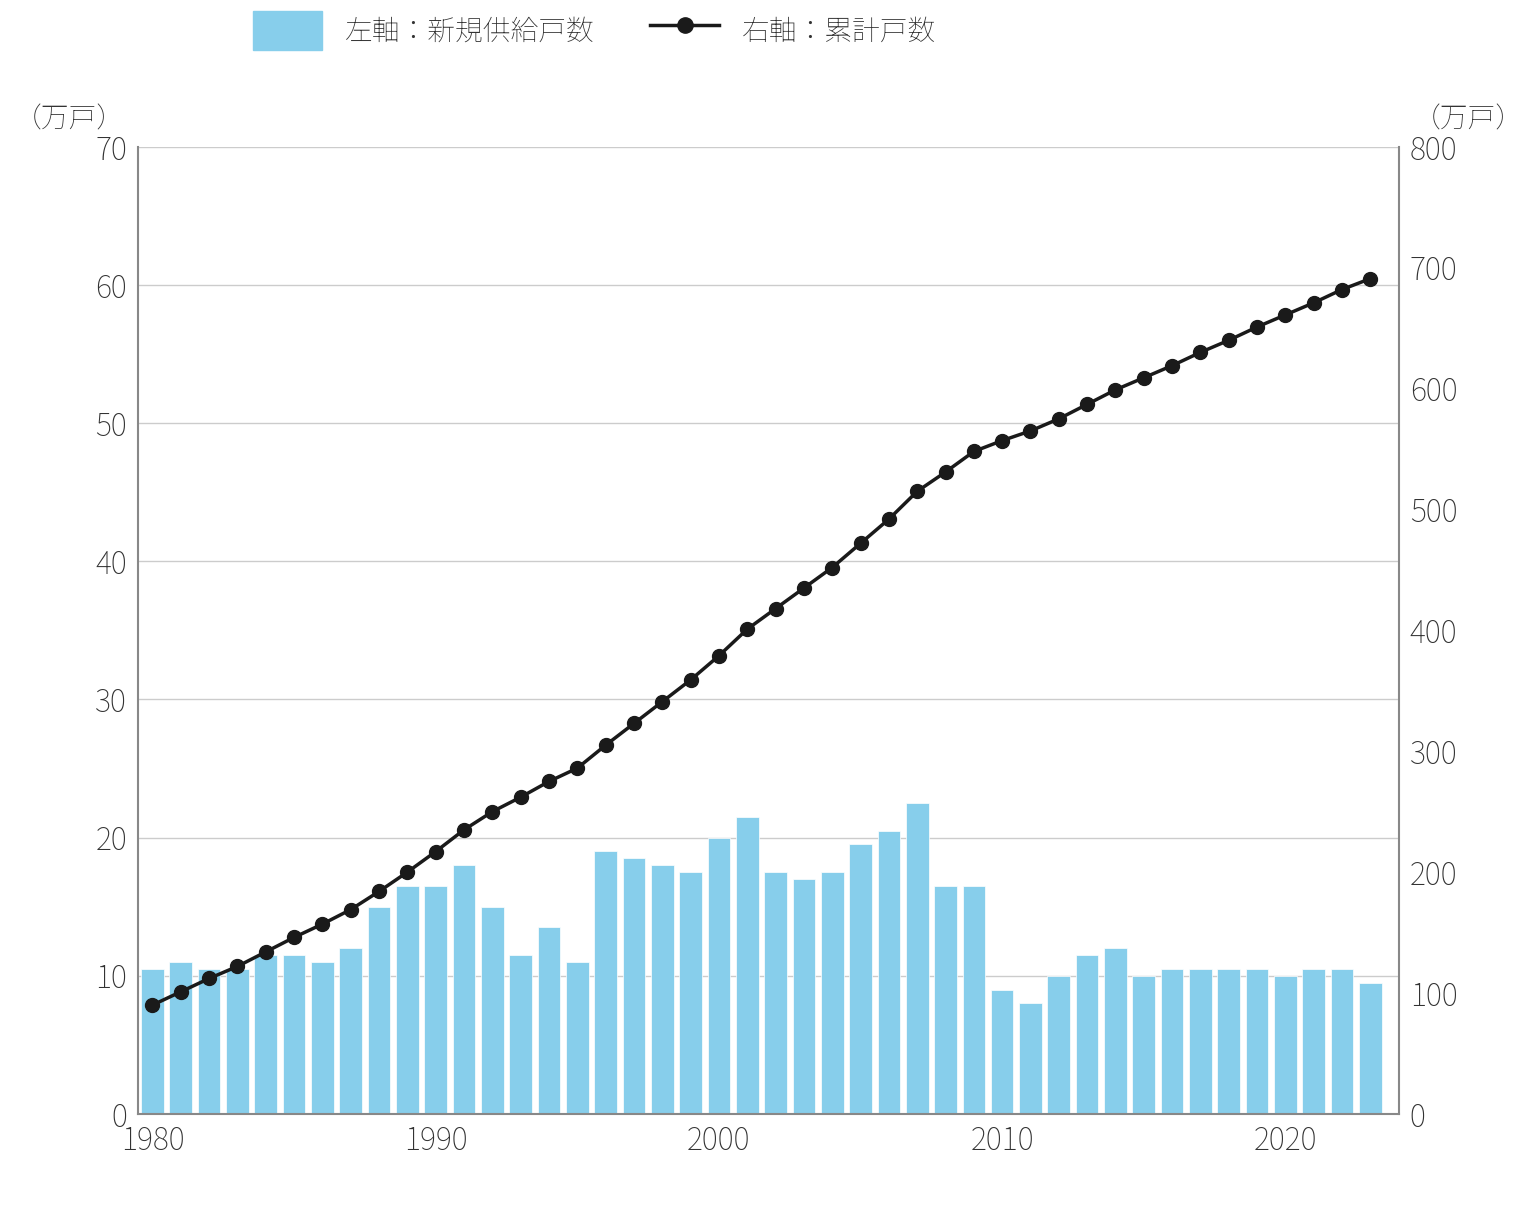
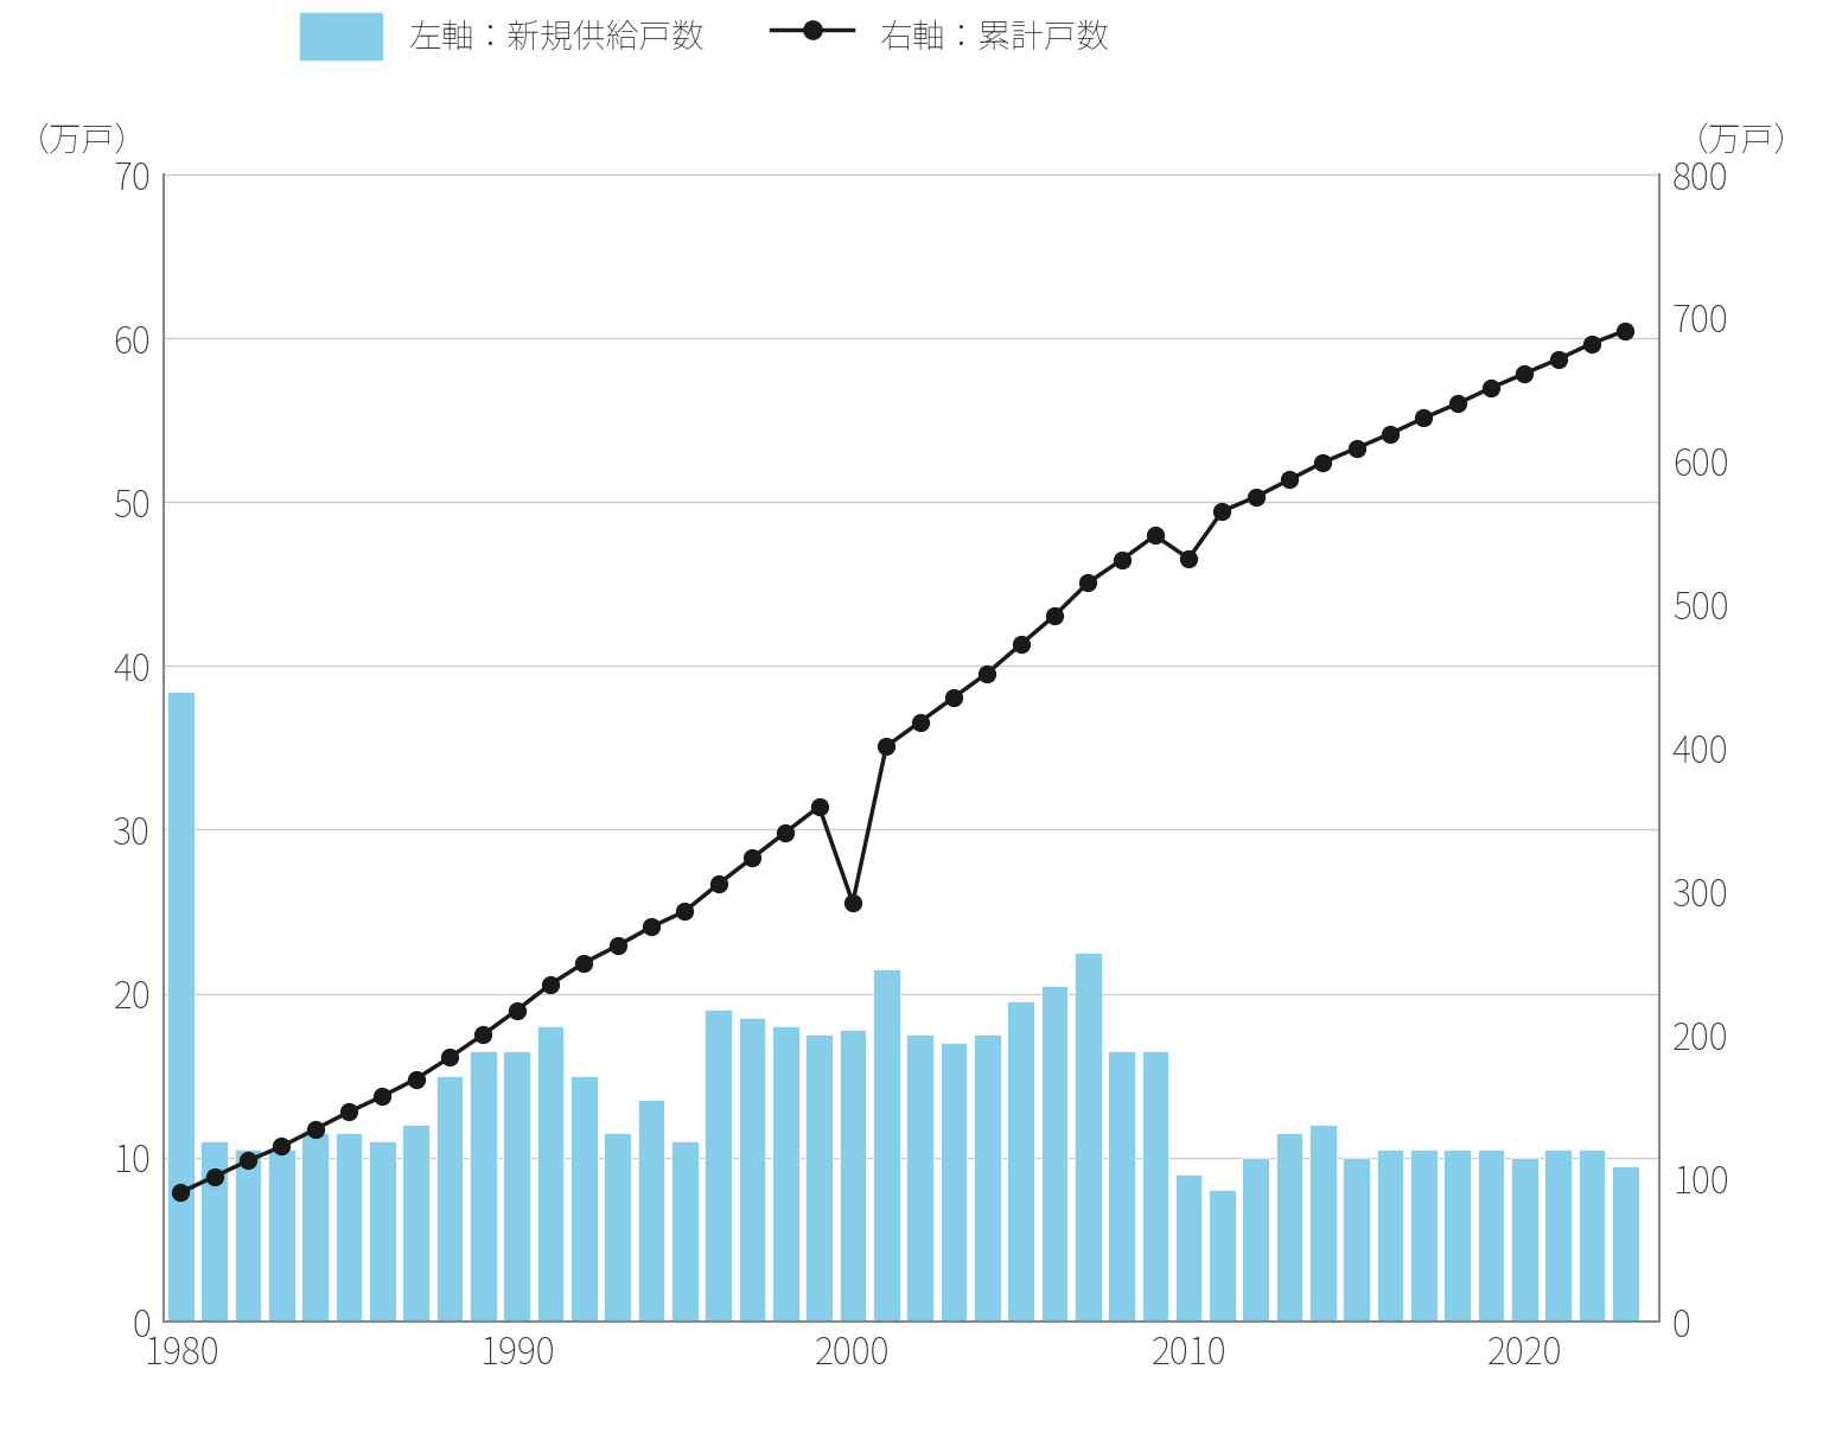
左軸：新規供給戸数/1980: 10.5 -> 38.4
左軸：新規供給戸数/2000: 20.0 -> 17.8
右軸：累計戸数/2000: 379 -> 292
右軸：累計戸数/2010: 557 -> 532
